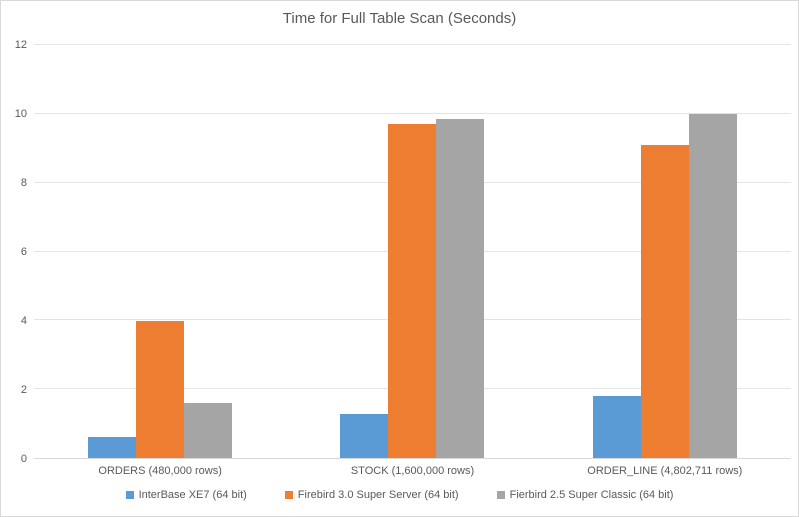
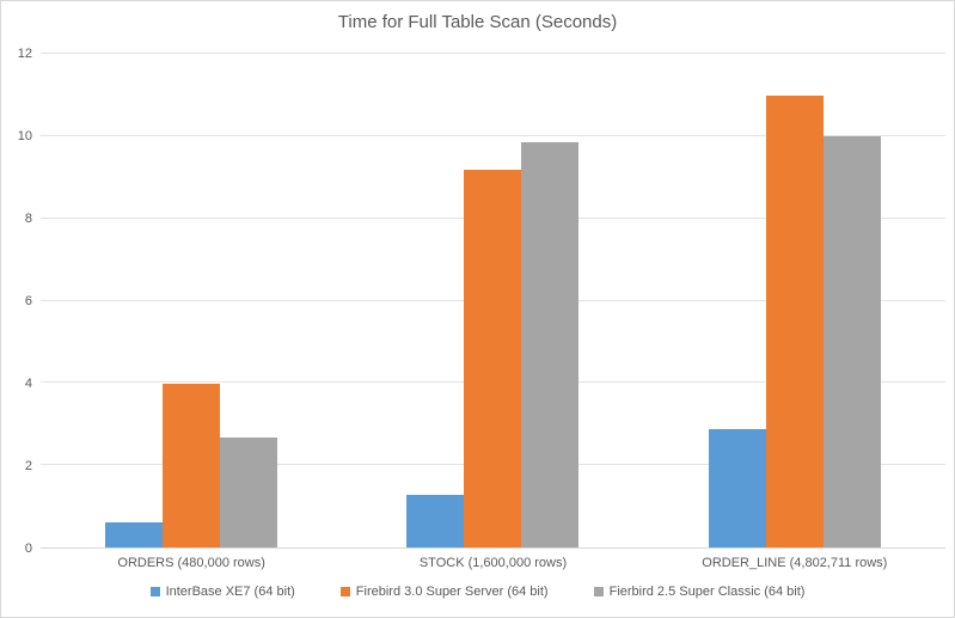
Fierbird 2.5 Super Classic (64 bit)/ORDERS (480,000 rows): 1.6 -> 2.7
Firebird 3.0 Super Server (64 bit)/STOCK (1,600,000 rows): 9.7 -> 9.2
InterBase XE7 (64 bit)/ORDER_LINE (4,802,711 rows): 1.8 -> 2.9
Firebird 3.0 Super Server (64 bit)/ORDER_LINE (4,802,711 rows): 9.1 -> 11.0
